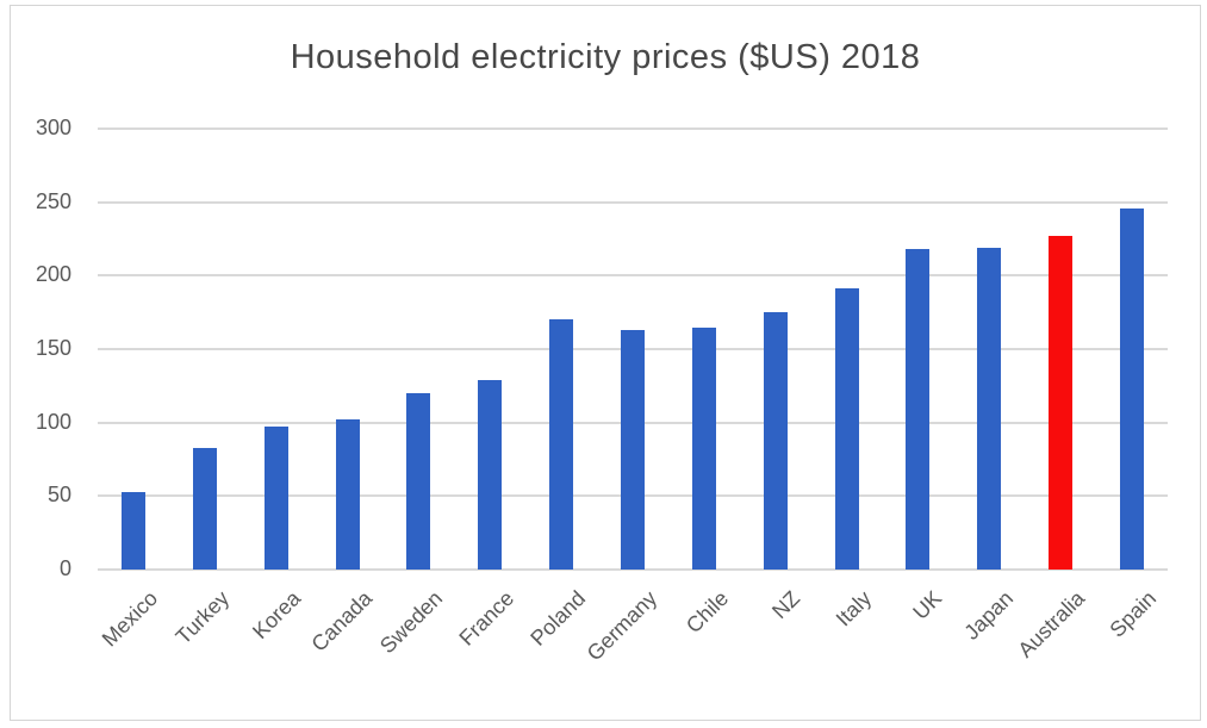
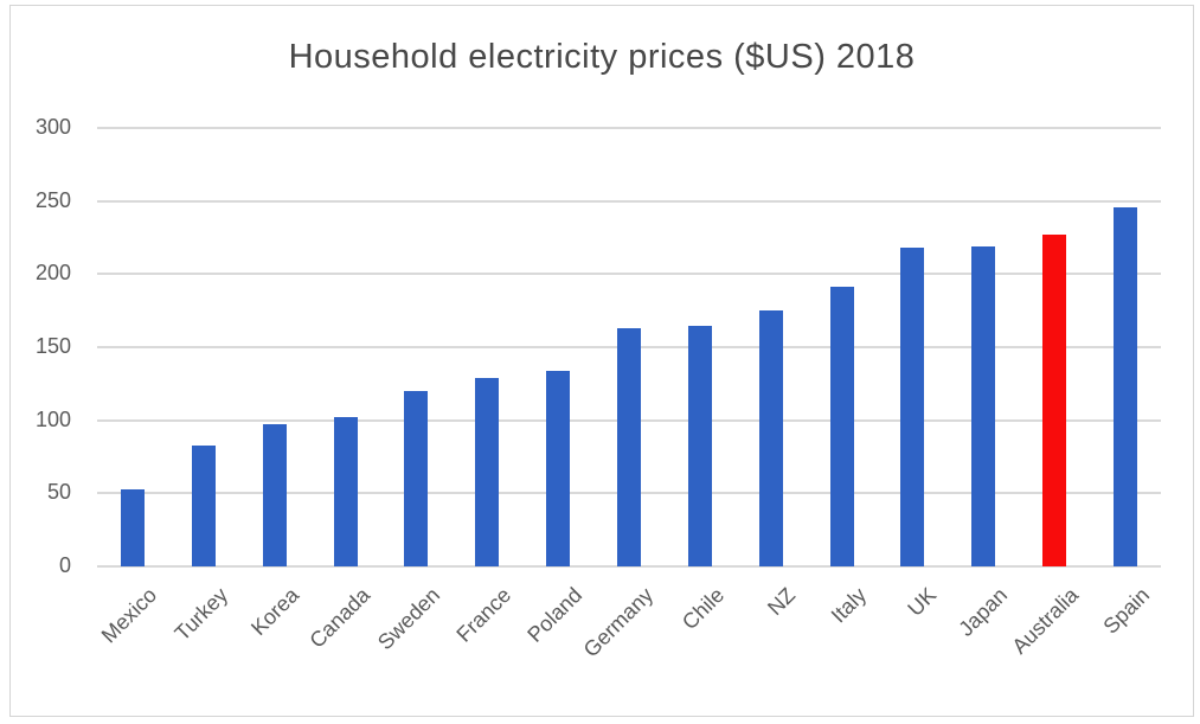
Poland: 170 -> 134
